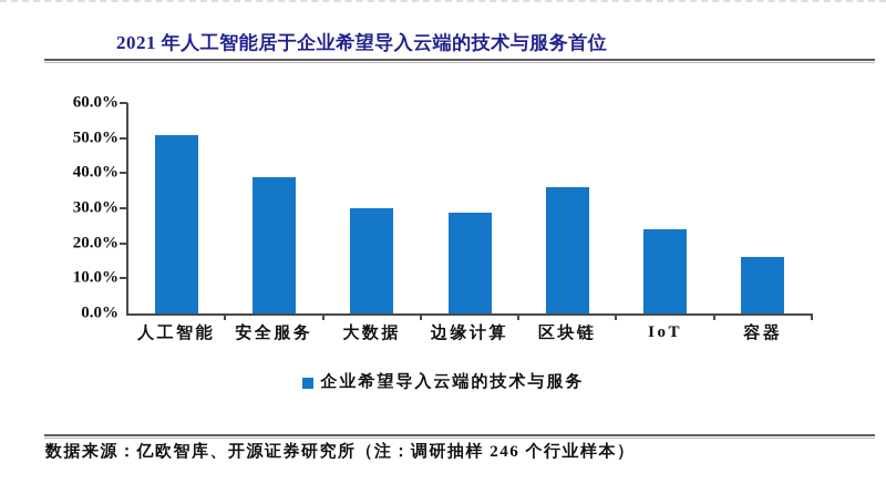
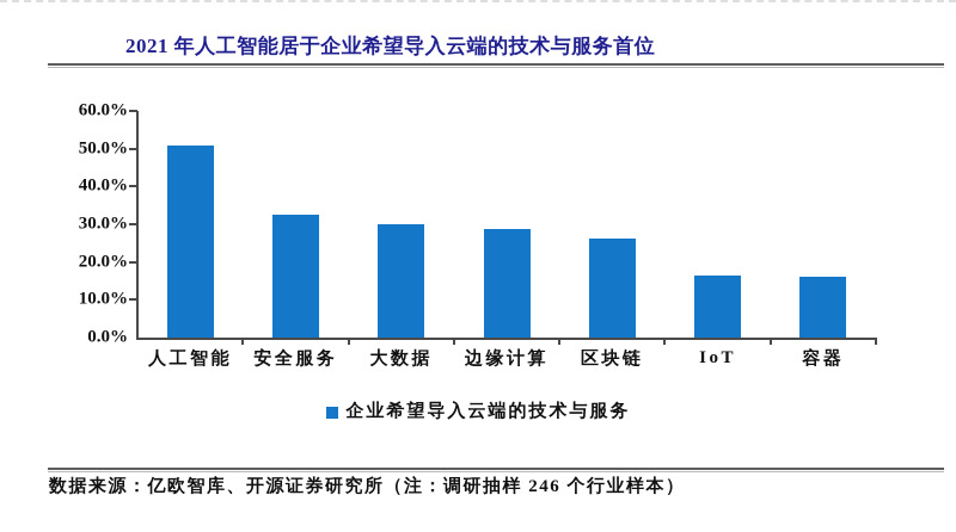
安全服务: 39% -> 33%
区块链: 36% -> 26%
IoT: 24% -> 16%
